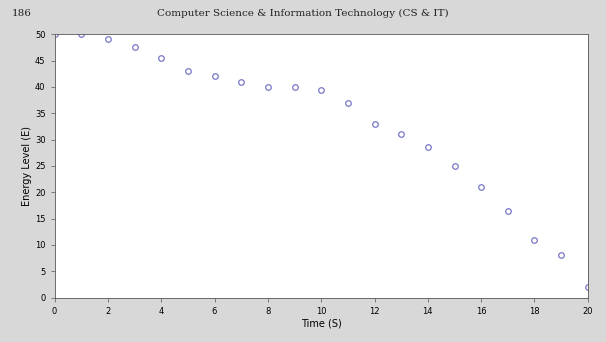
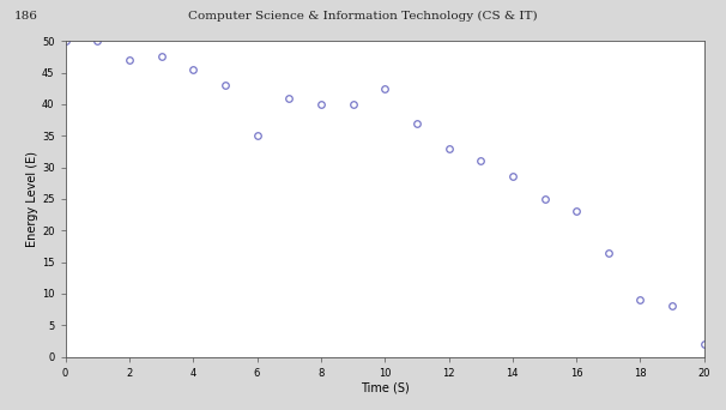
2: 49.0 -> 47.0
6: 42.0 -> 35.0
10: 39.5 -> 42.4
16: 21.0 -> 23.0
18: 11.0 -> 9.0
